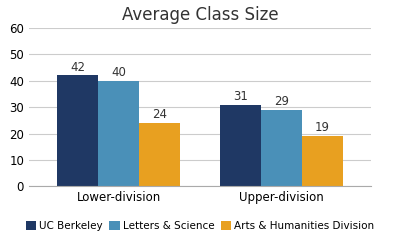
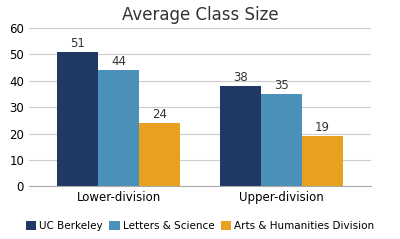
UC Berkeley/Lower-division: 42 -> 51
Letters & Science/Lower-division: 40 -> 44
UC Berkeley/Upper-division: 31 -> 38
Letters & Science/Upper-division: 29 -> 35
